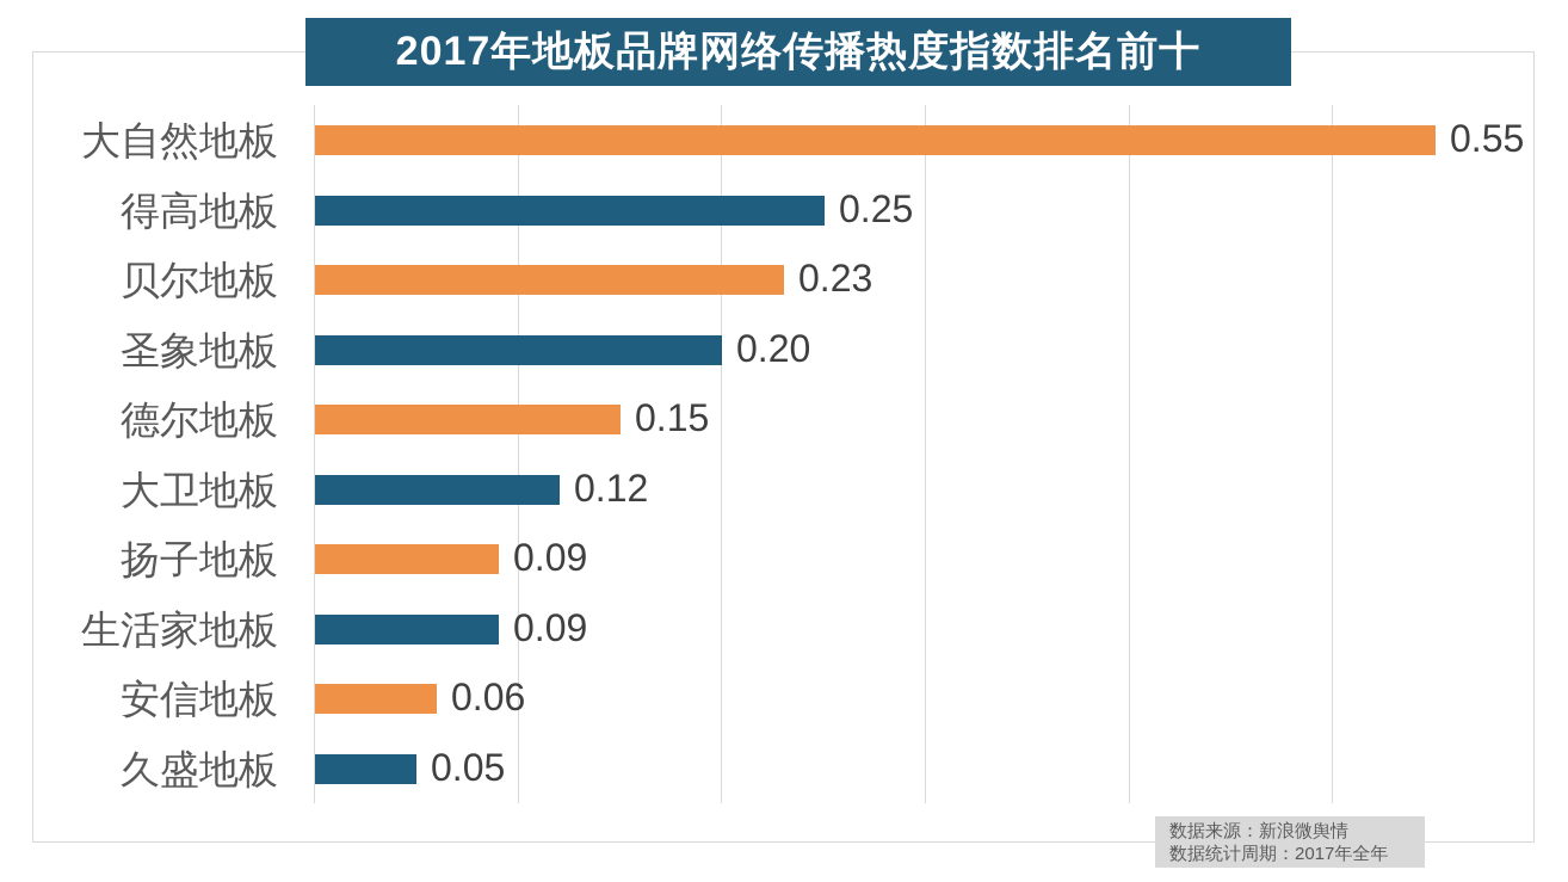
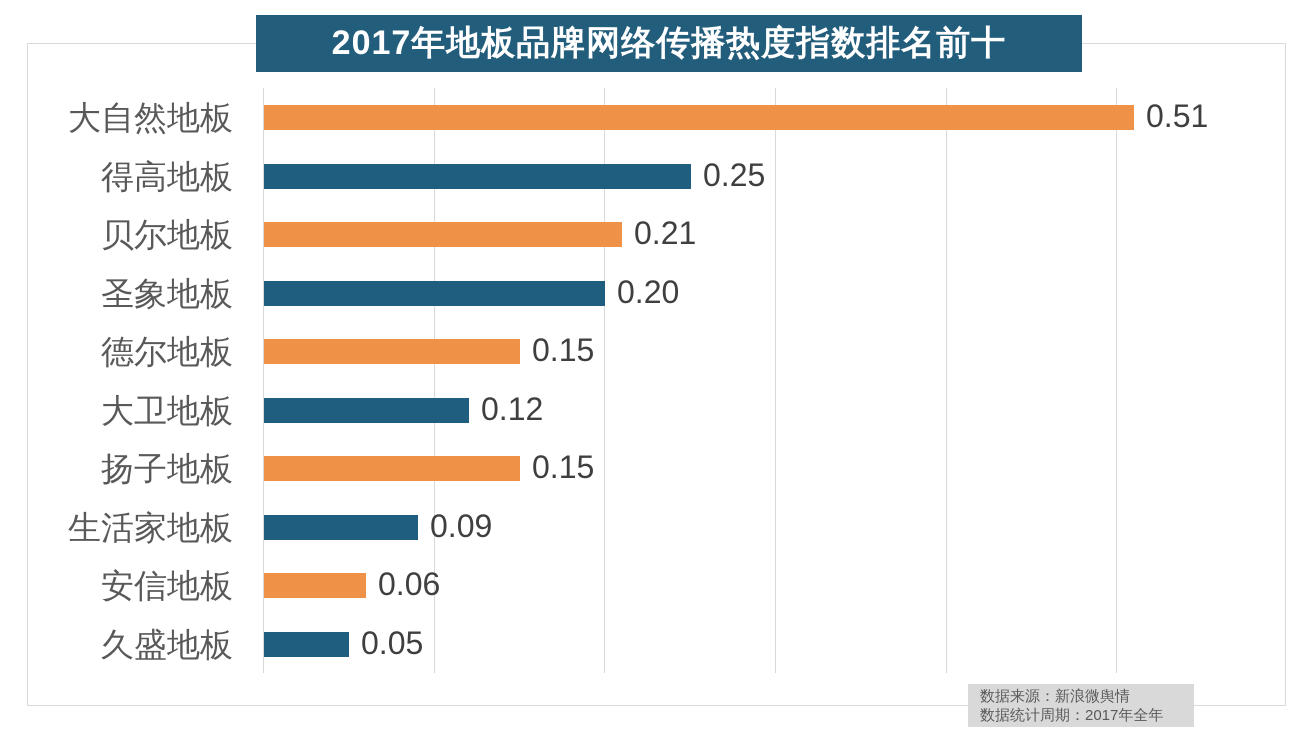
大自然地板: 0.55 -> 0.51
贝尔地板: 0.23 -> 0.21
扬子地板: 0.09 -> 0.15
